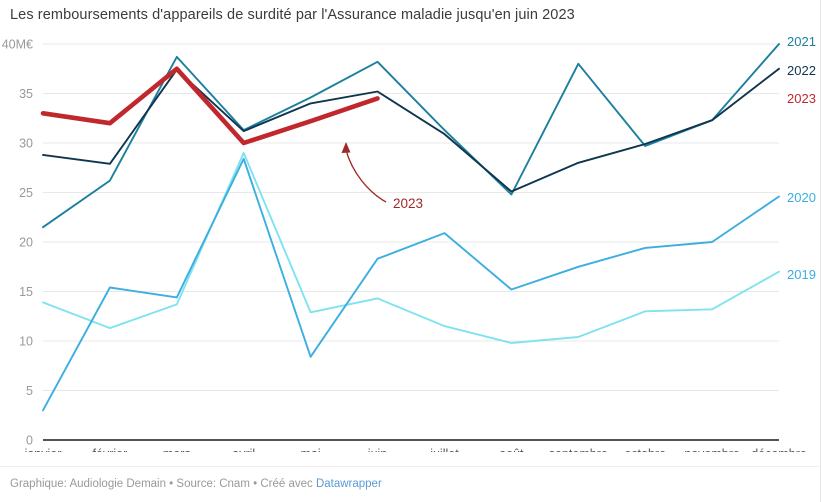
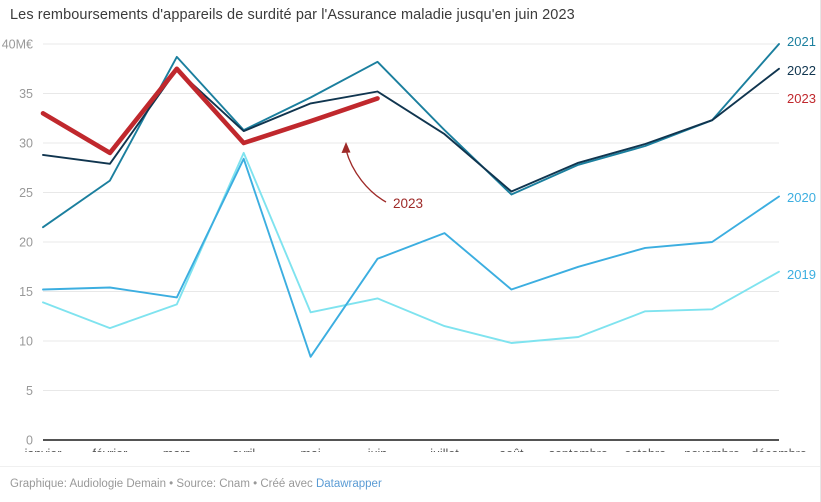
2020/janvier: 3 -> 15
2023/février: 32 -> 29
2021/septembre: 38 -> 28
